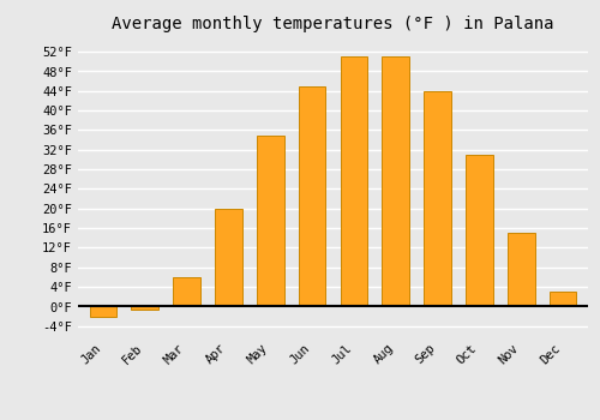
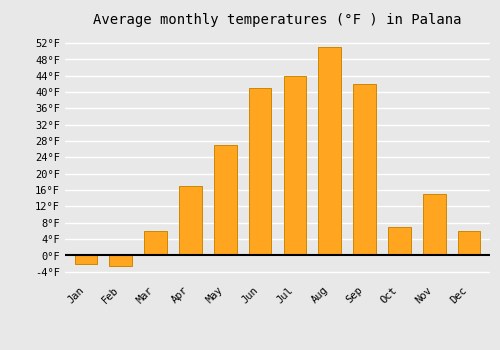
Feb: -0.5°F -> -2.5°F
Apr: 20.0°F -> 17.0°F
May: 35.0°F -> 27.0°F
Jun: 45.0°F -> 41.0°F
Jul: 51.0°F -> 44.0°F
Sep: 44.0°F -> 42.0°F
Oct: 31.0°F -> 7.0°F
Dec: 3.0°F -> 6.0°F
